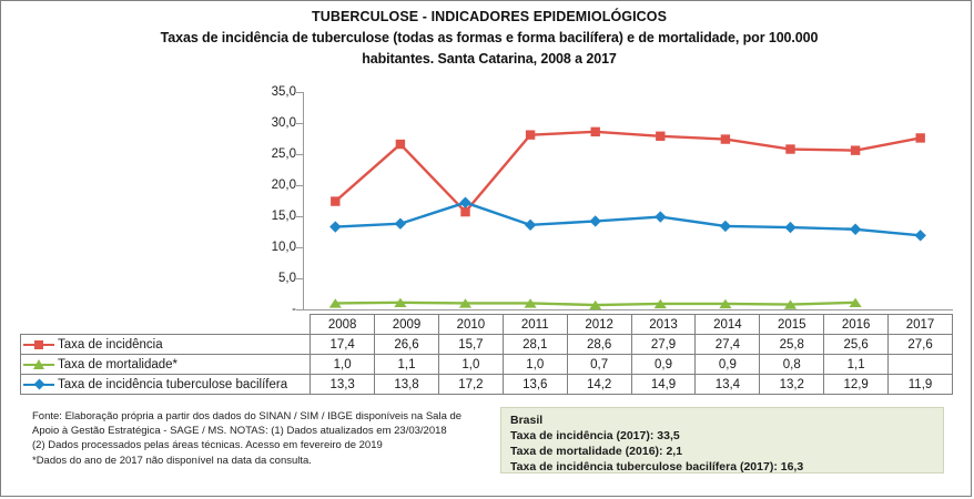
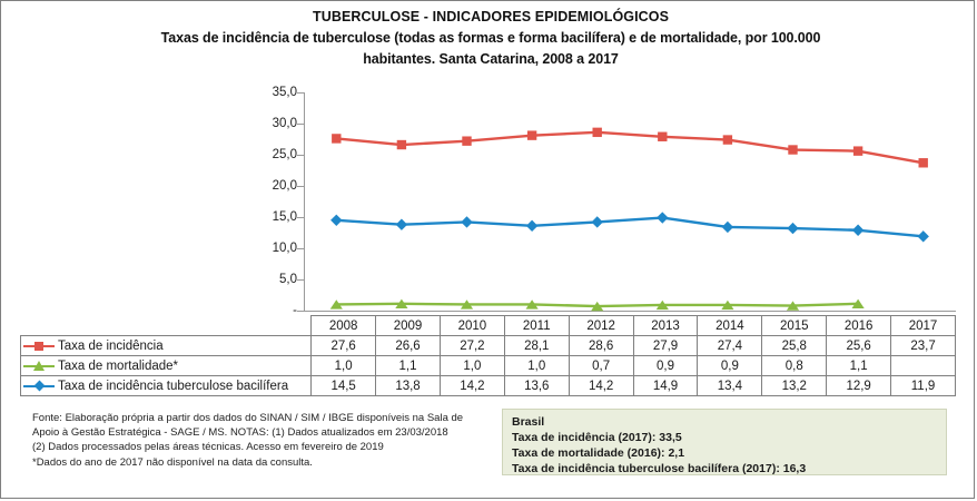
Taxa de incidência/2008: 17,4 -> 27,6
Taxa de incidência tuberculose bacilífera/2008: 13,3 -> 14,5
Taxa de incidência/2010: 15,7 -> 27,2
Taxa de incidência tuberculose bacilífera/2010: 17,2 -> 14,2
Taxa de incidência/2017: 27,6 -> 23,7
